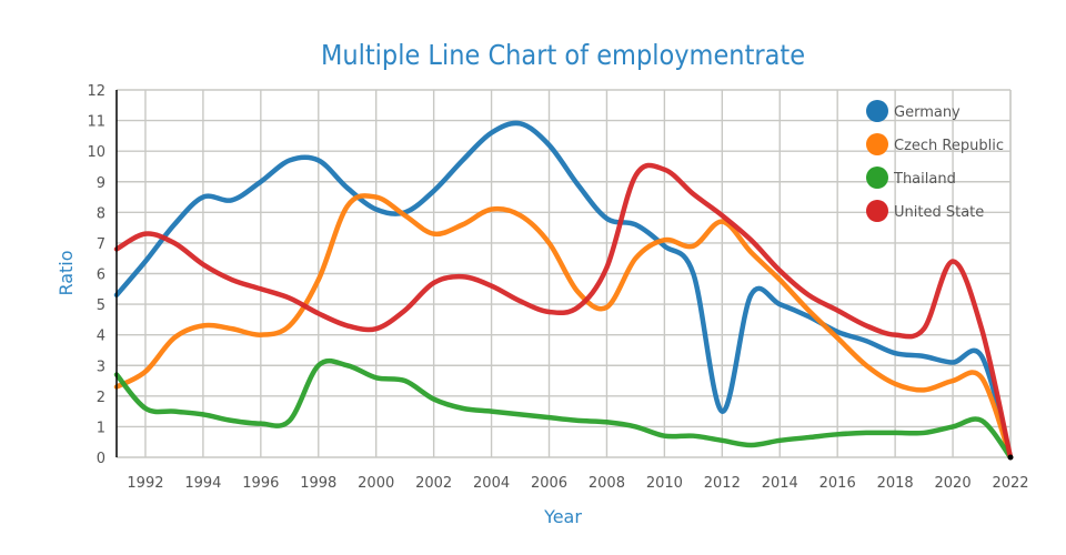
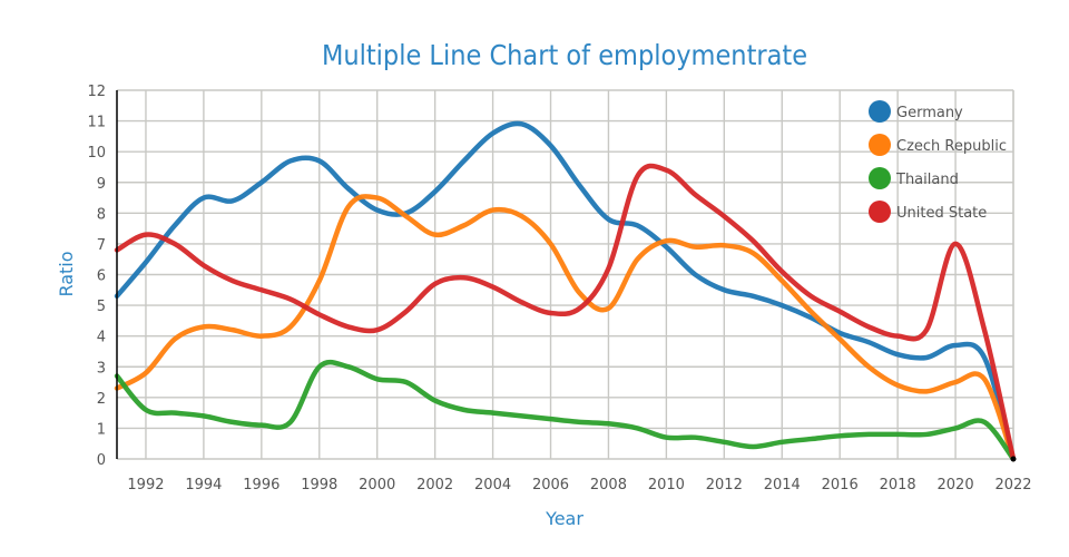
Germany/2012: 1.5 -> 5.5
Czech Republic/2012: 7.7 -> 7.0
Germany/2020: 3.1 -> 3.7
United State/2020: 6.4 -> 7.0
